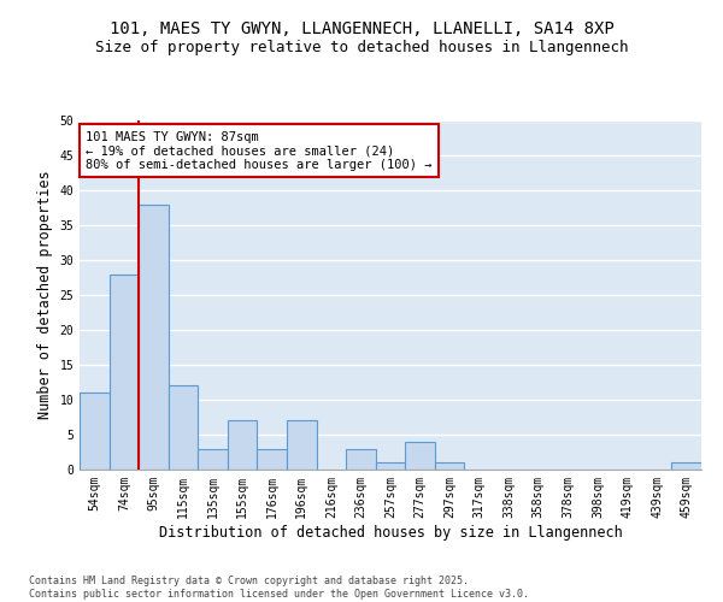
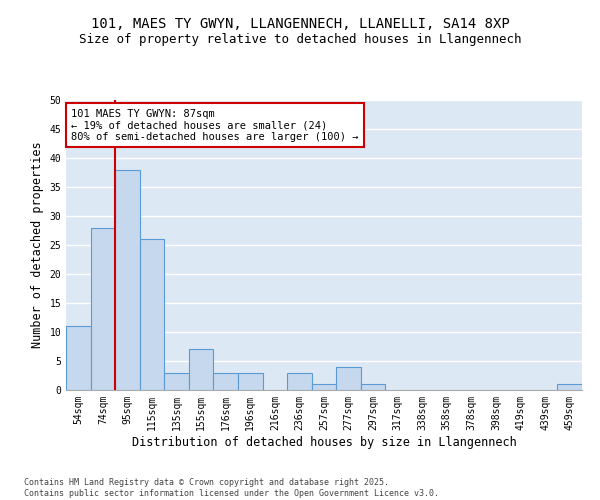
115sqm: 12 -> 26
196sqm: 7 -> 3
